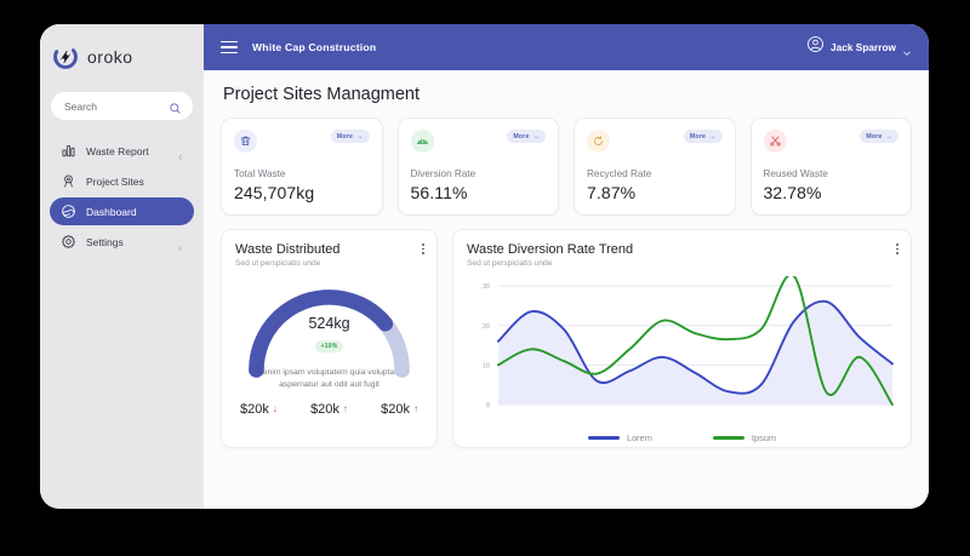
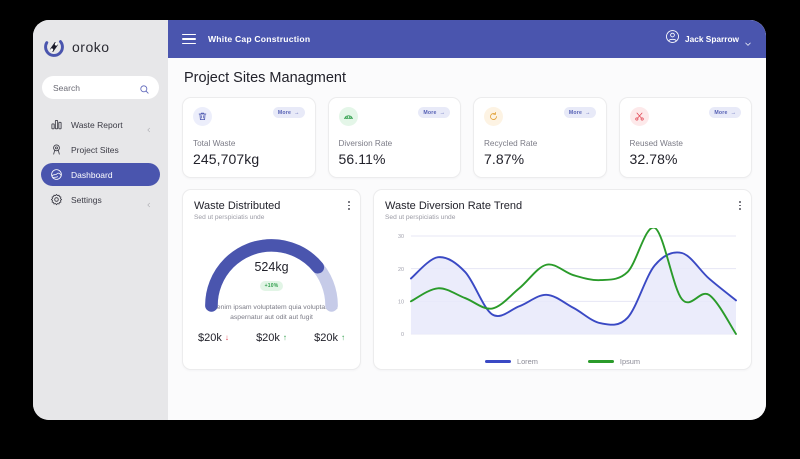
Lorem/0: 16 -> 17
Lorem/10: 26 -> 25
Ipsum/10: 3 -> 11
